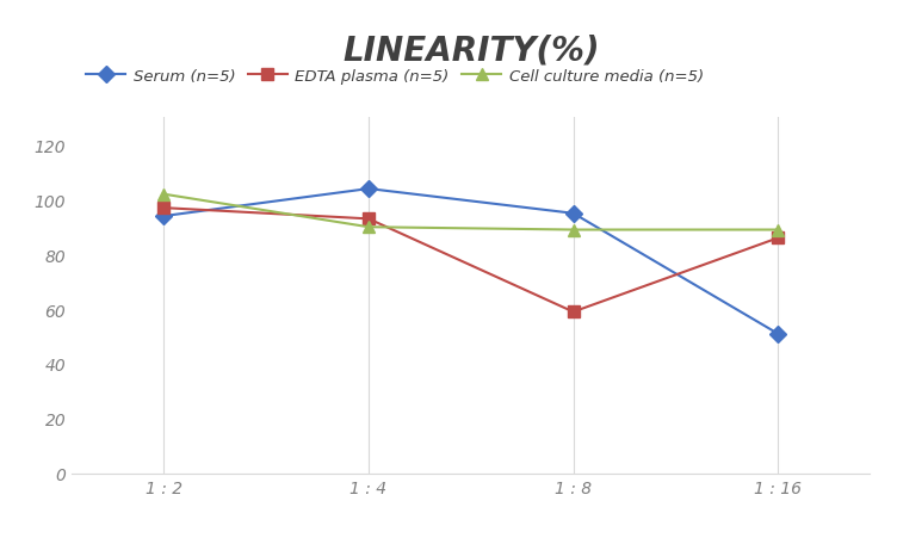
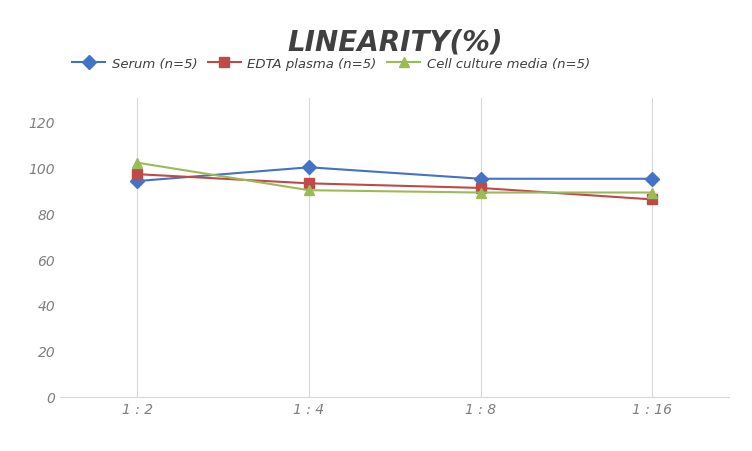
Serum (n=5)/1 : 4: 104 -> 100
EDTA plasma (n=5)/1 : 8: 59 -> 91
Serum (n=5)/1 : 16: 51 -> 95
